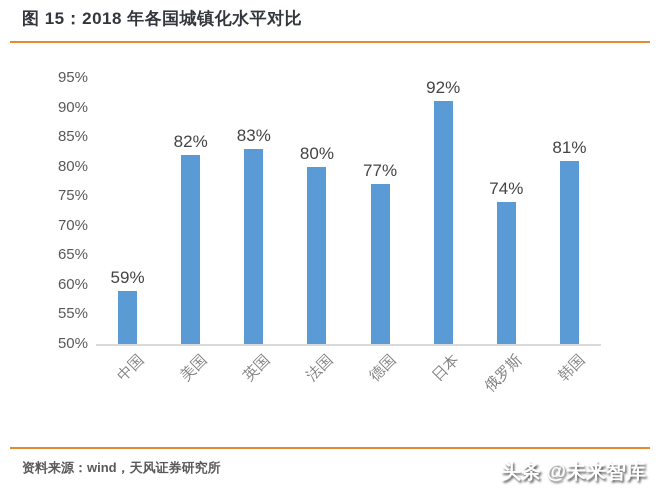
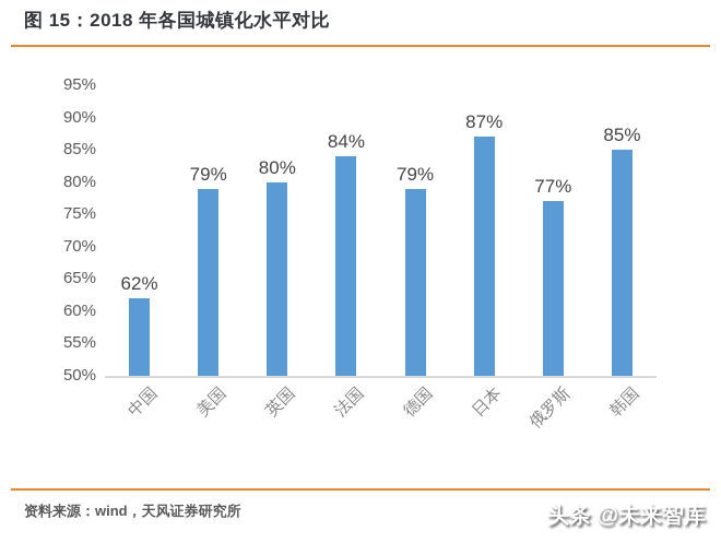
中国: 59% -> 62%
美国: 82% -> 79%
英国: 83% -> 80%
法国: 80% -> 84%
德国: 77% -> 79%
日本: 92% -> 87%
俄罗斯: 74% -> 77%
韩国: 81% -> 85%
